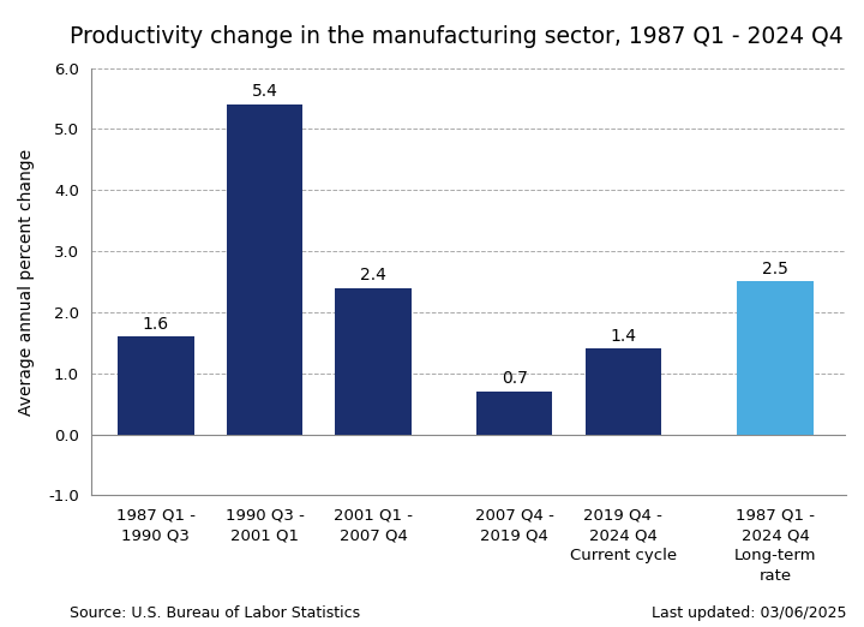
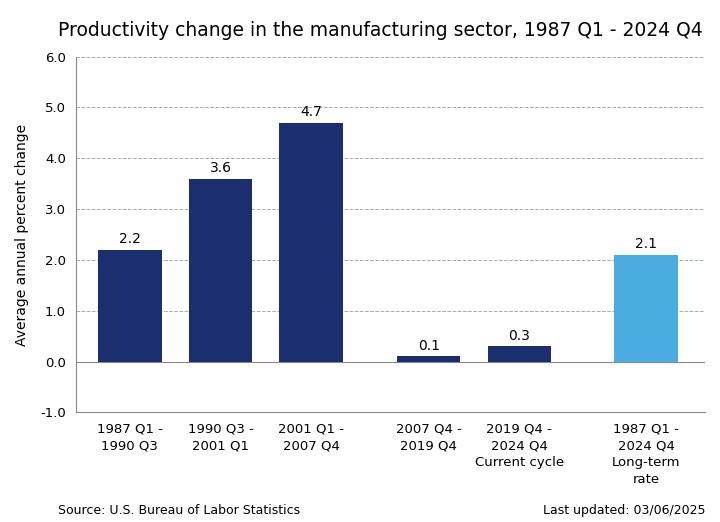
1987 Q1 - 1990 Q3: 1.6 -> 2.2
1990 Q3 - 2001 Q1: 5.4 -> 3.6
2001 Q1 - 2007 Q4: 2.4 -> 4.7
2007 Q4 - 2019 Q4: 0.7 -> 0.1
2019 Q4 - 2024 Q4 Current cycle: 1.4 -> 0.3
1987 Q1 - 2024 Q4 Long-term rate: 2.5 -> 2.1
